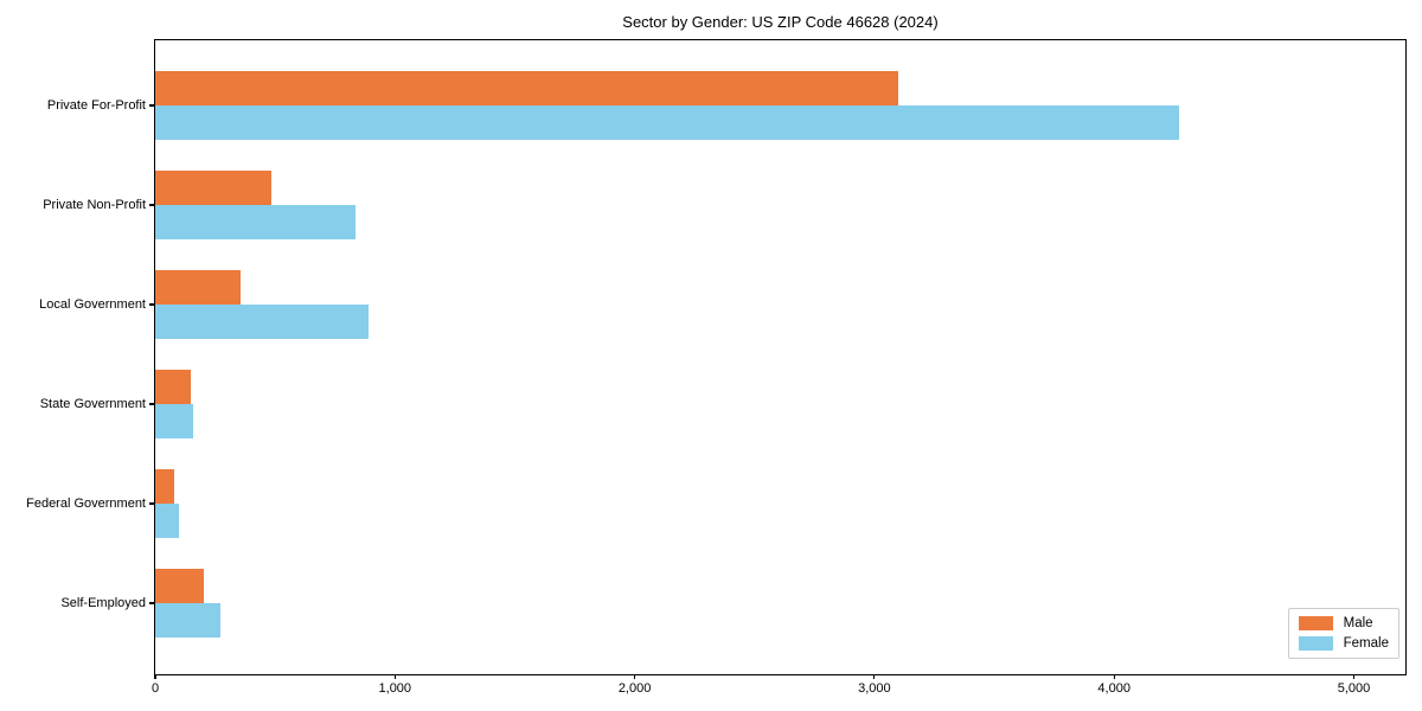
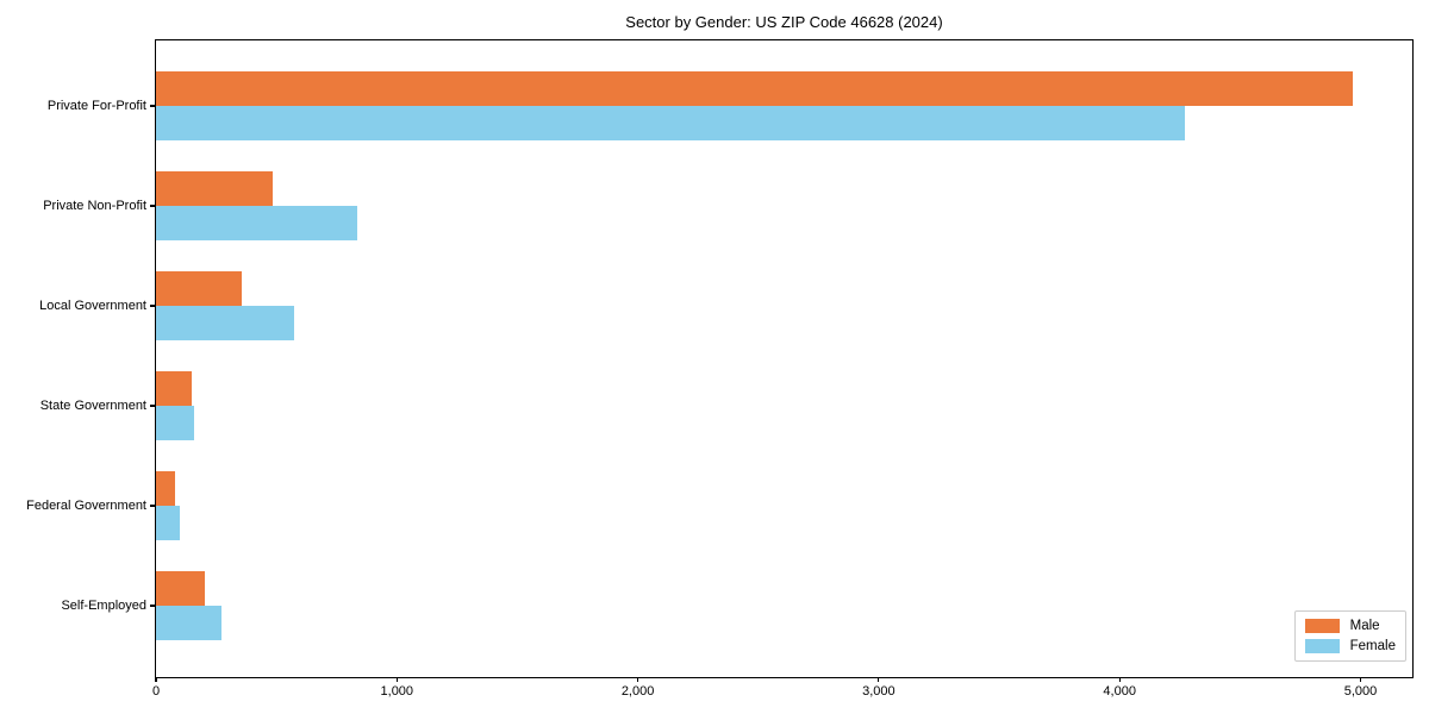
Male/Private For-Profit: 3100 -> 4970
Female/Local Government: 890 -> 580
